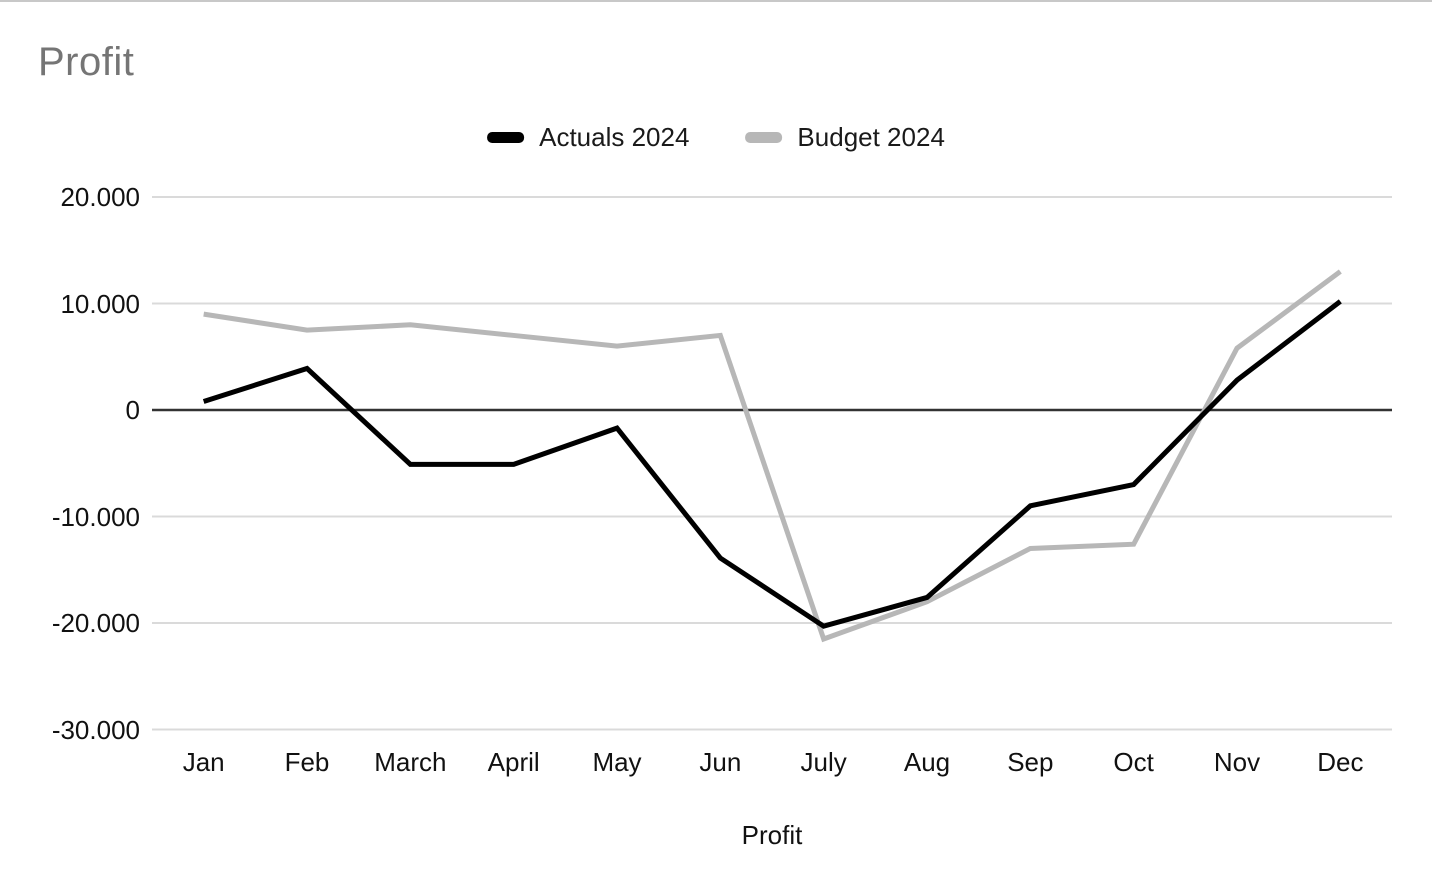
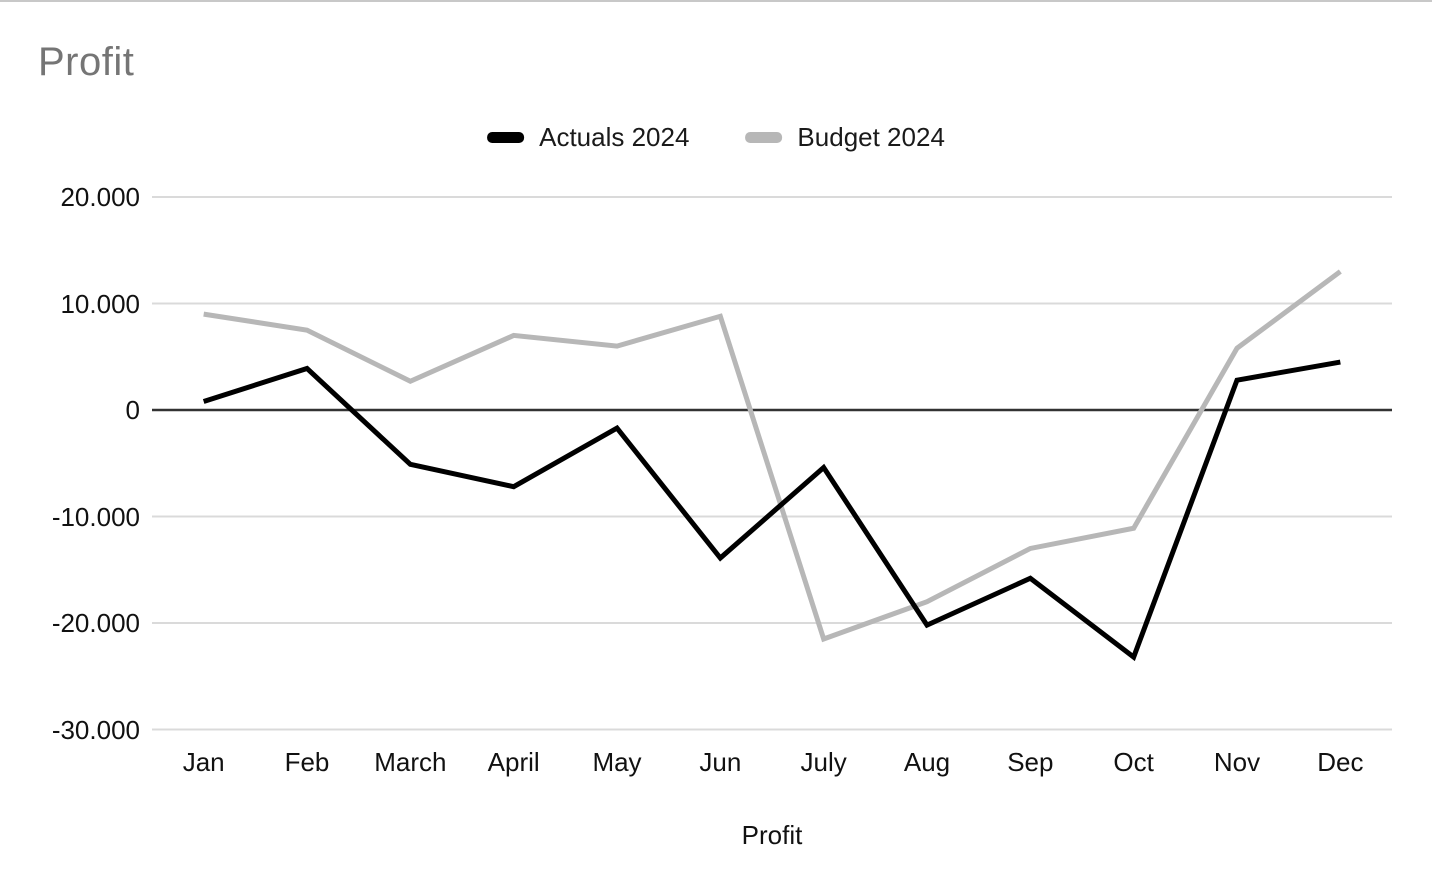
Budget 2024/March: 8000 -> 2700
Actuals 2024/April: -5100 -> -7200
Budget 2024/Jun: 7000 -> 8800
Actuals 2024/July: -20300 -> -5400
Actuals 2024/Aug: -17600 -> -20200
Actuals 2024/Sep: -9000 -> -15800
Actuals 2024/Oct: -7000 -> -23200
Budget 2024/Oct: -12600 -> -11100
Actuals 2024/Dec: 10200 -> 4500
